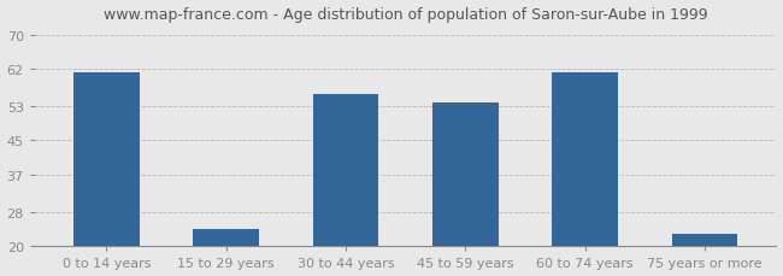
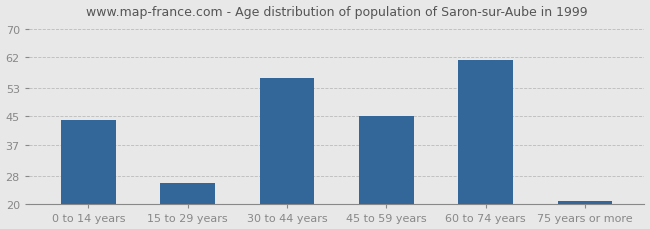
0 to 14 years: 61 -> 44
15 to 29 years: 24 -> 26
45 to 59 years: 54 -> 45
75 years or more: 23 -> 21
